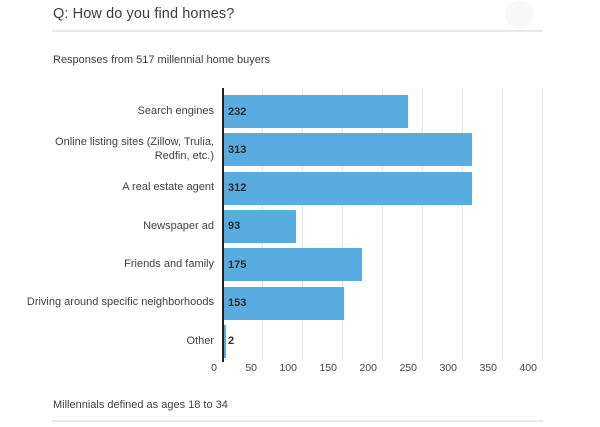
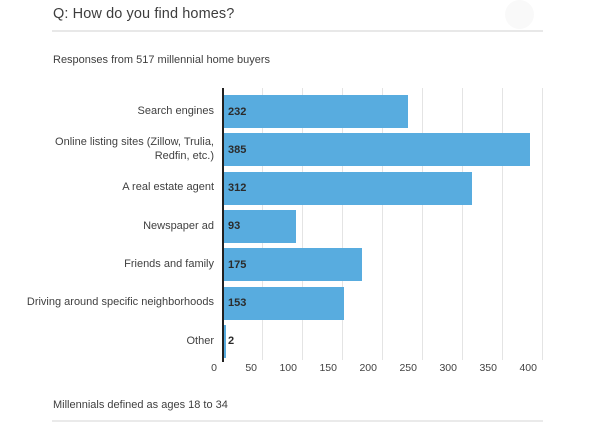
Online listing sites (Zillow, Trulia, Redfin, etc.): 313 -> 385
